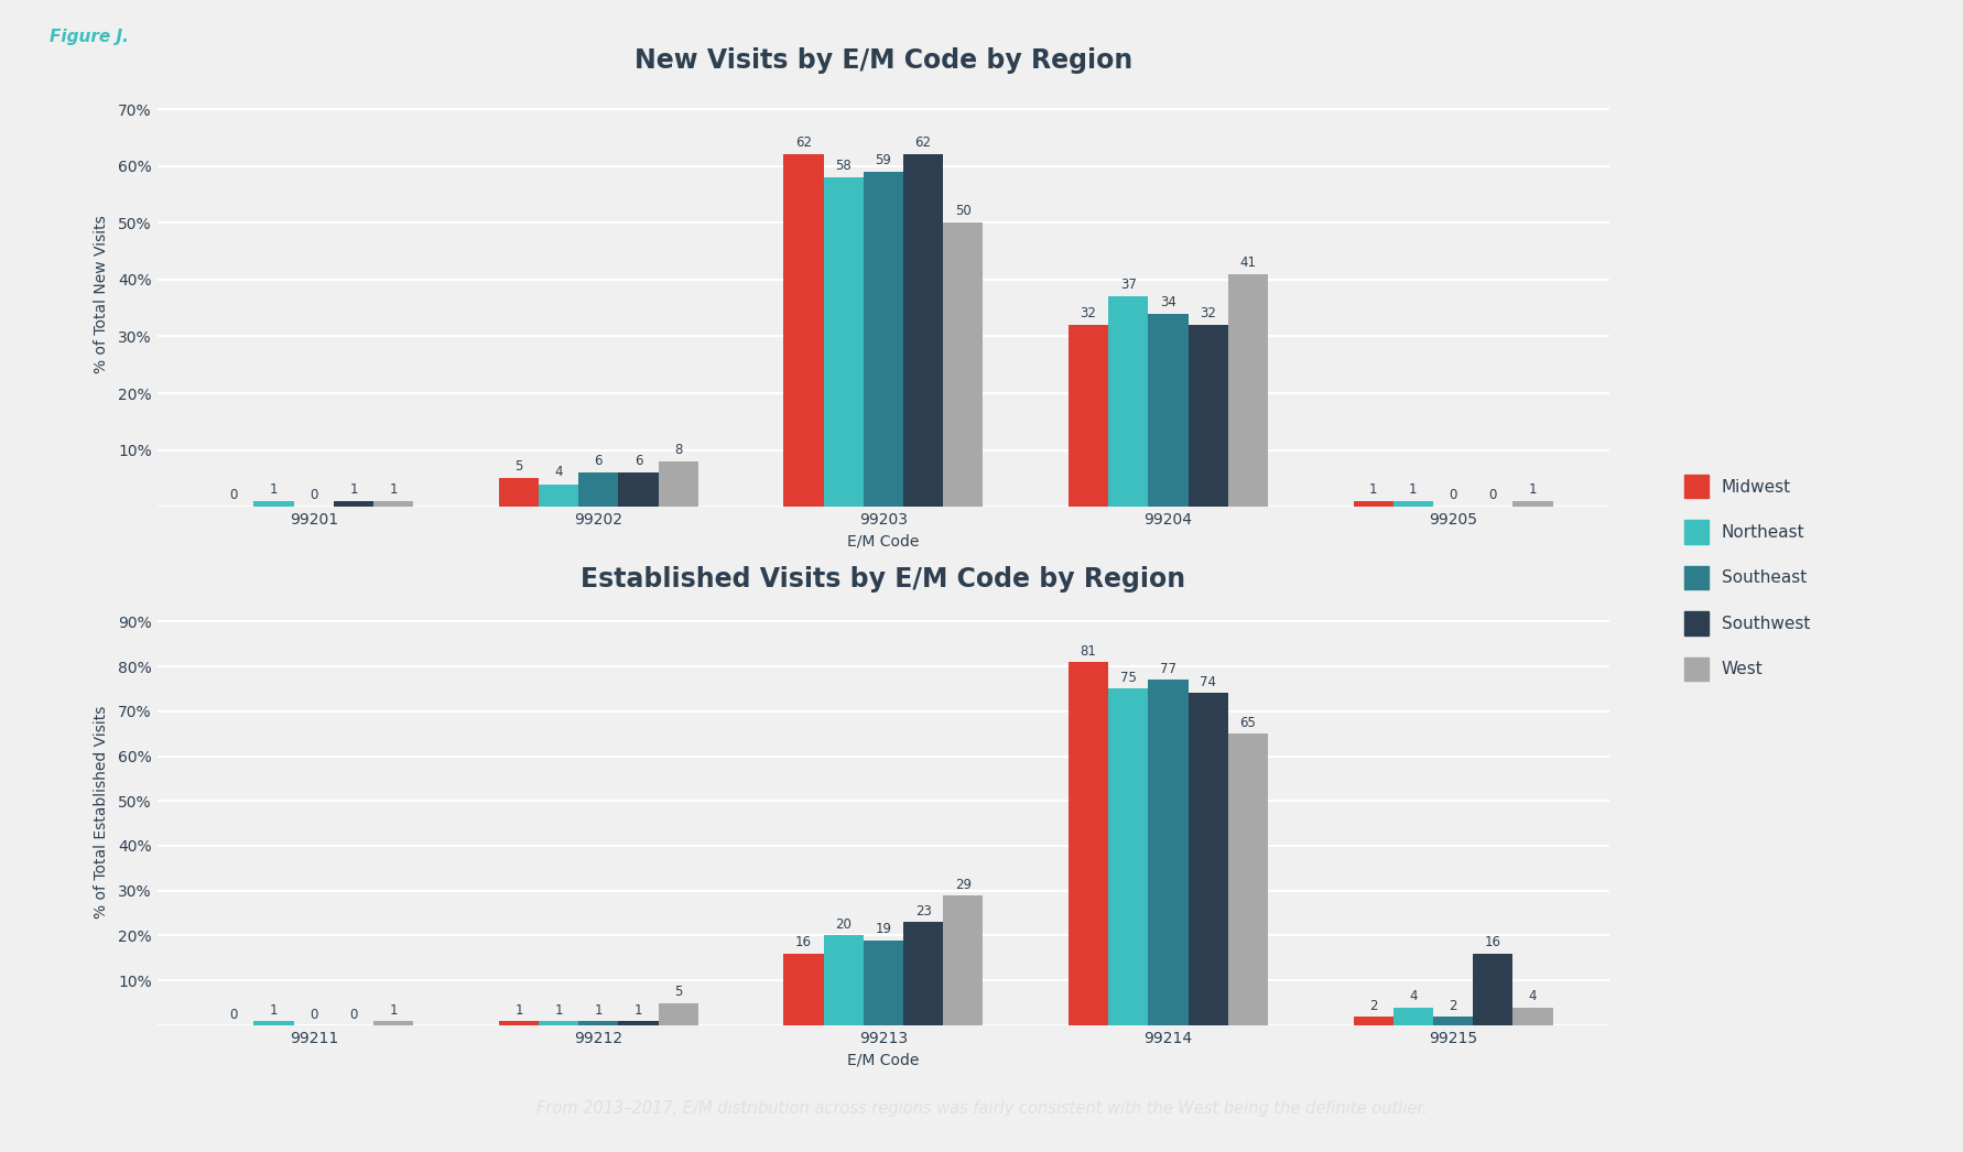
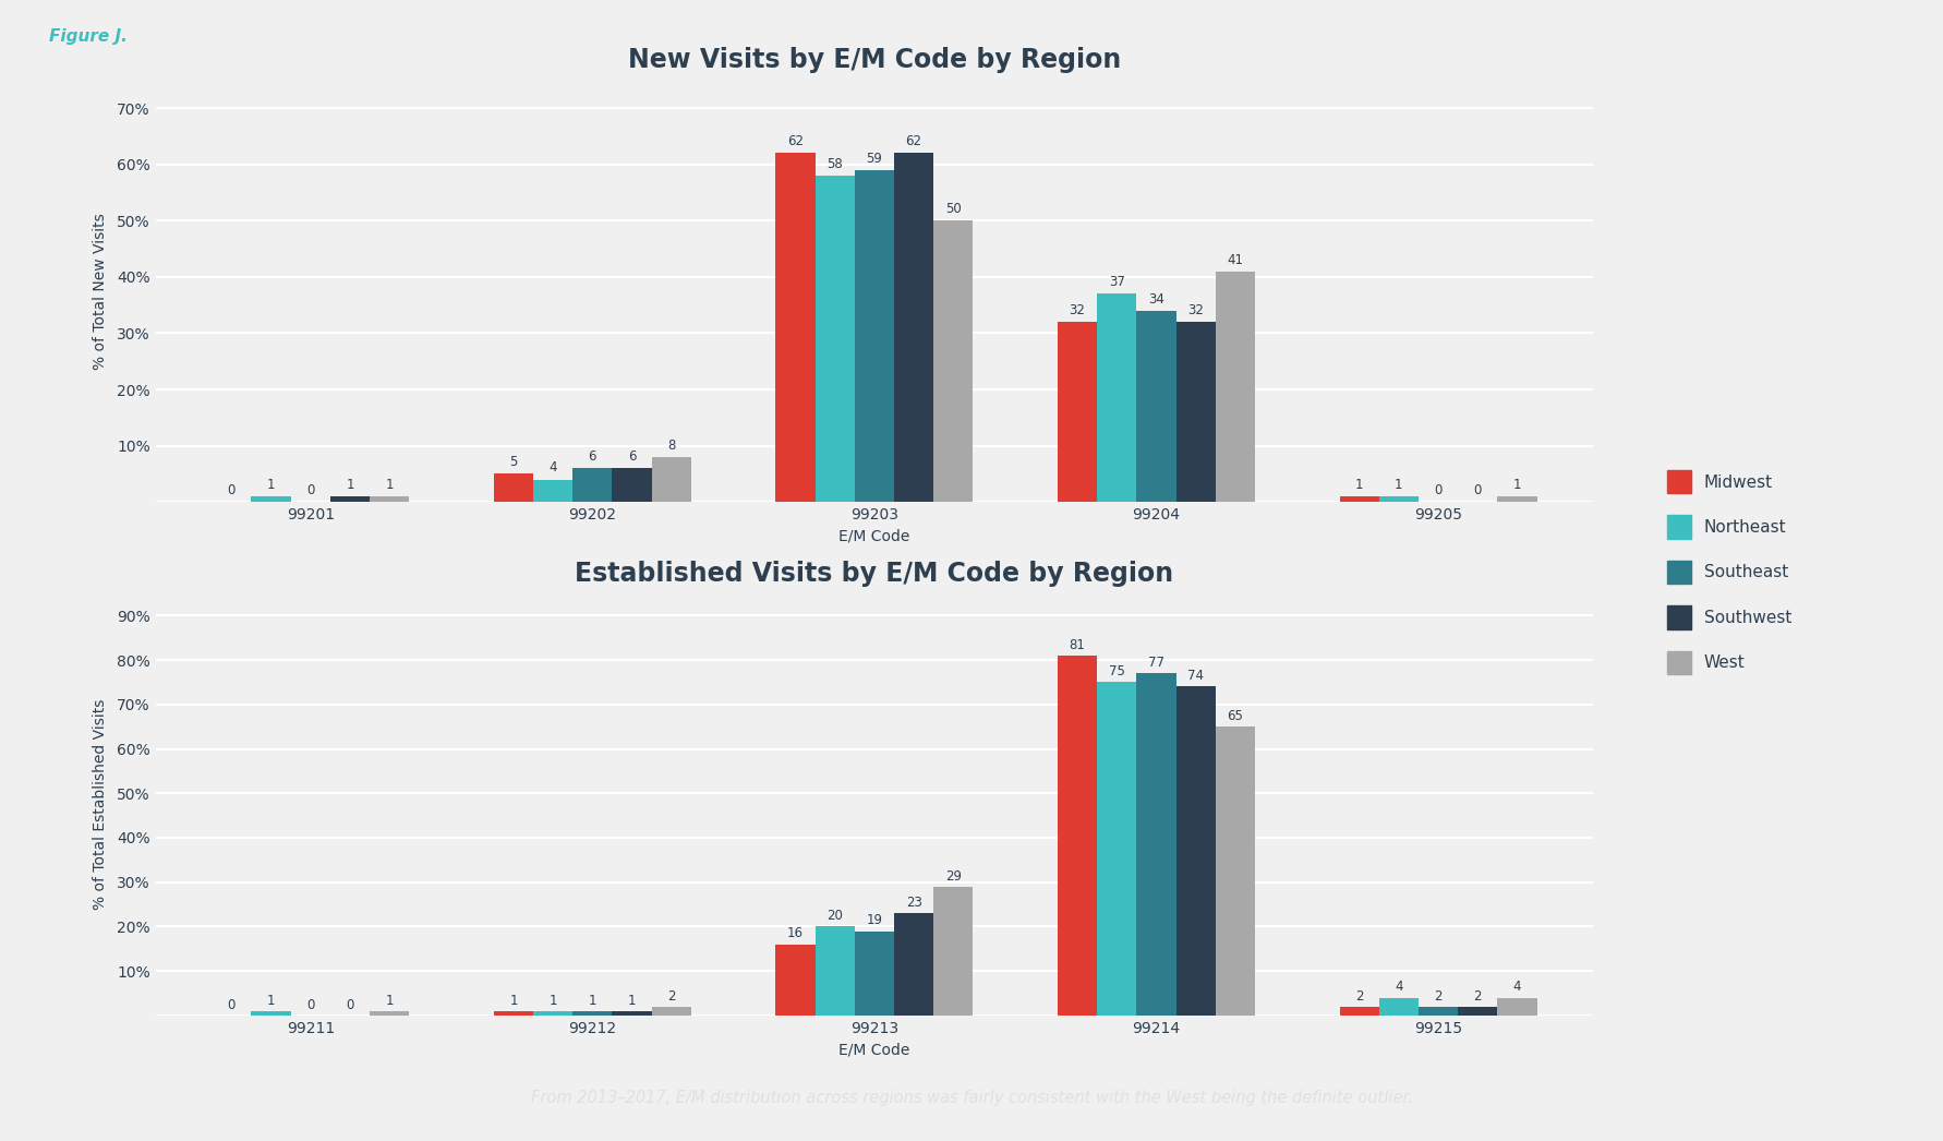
Established Visits by E/M Code by Region/West/99212: 5 -> 2
Established Visits by E/M Code by Region/Southwest/99215: 16 -> 2
